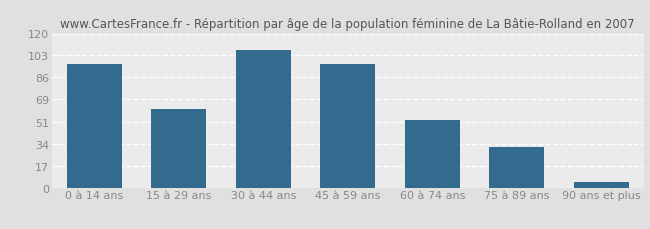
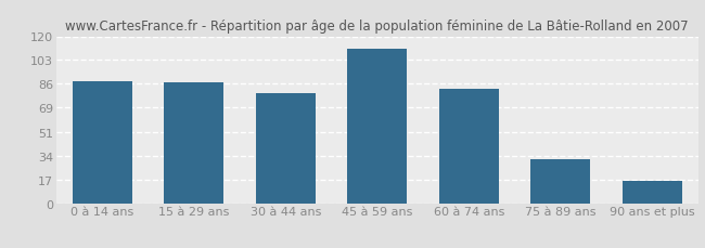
0 à 14 ans: 96 -> 88
15 à 29 ans: 61 -> 87
30 à 44 ans: 107 -> 79
45 à 59 ans: 96 -> 111
60 à 74 ans: 53 -> 82
90 ans et plus: 4 -> 16
